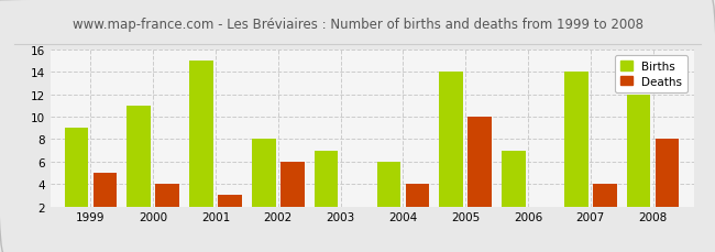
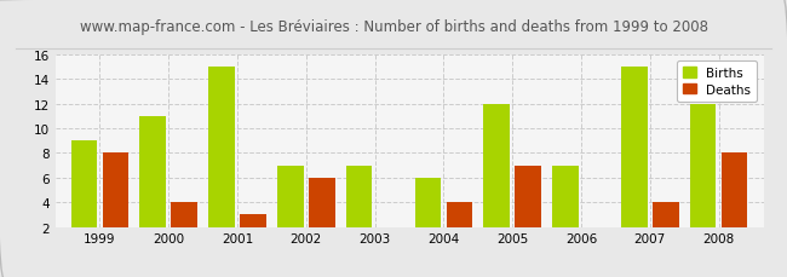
Deaths/1999: 5 -> 8
Births/2002: 8 -> 7
Births/2005: 14 -> 12
Deaths/2005: 10 -> 7
Births/2007: 14 -> 15
